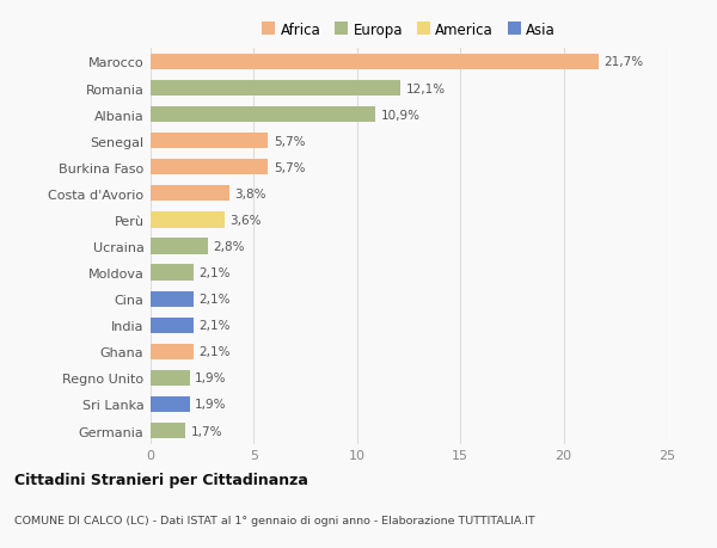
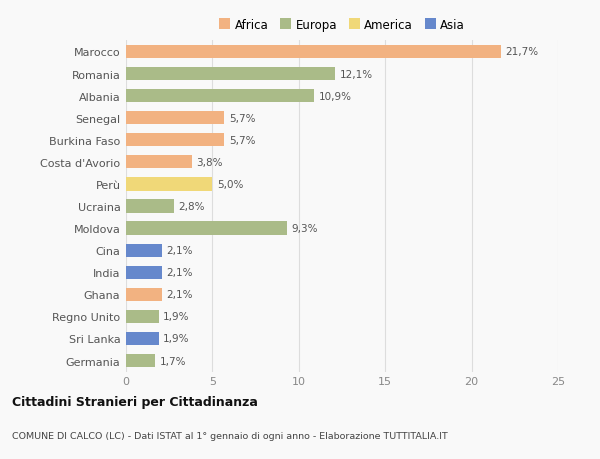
Perù: 3,6% -> 5,0%
Moldova: 2,1% -> 9,3%
